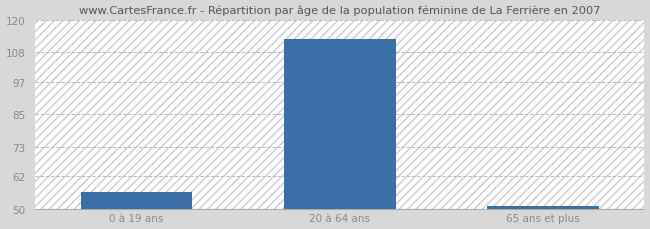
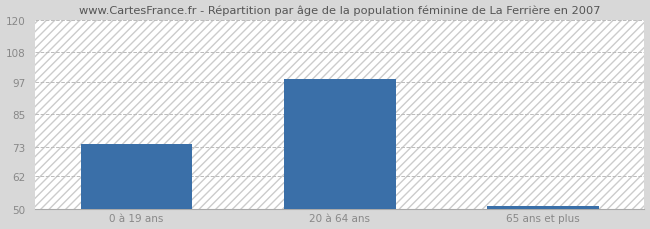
0 à 19 ans: 56 -> 74
20 à 64 ans: 113 -> 98
